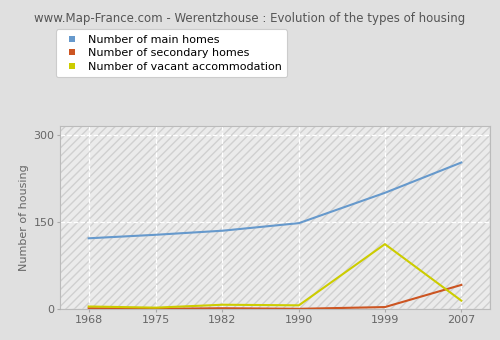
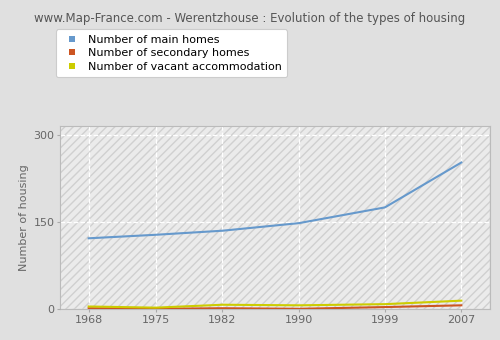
Number of main homes/1999: 200 -> 175
Number of vacant accommodation/1999: 112 -> 9
Number of secondary homes/2007: 42 -> 7
